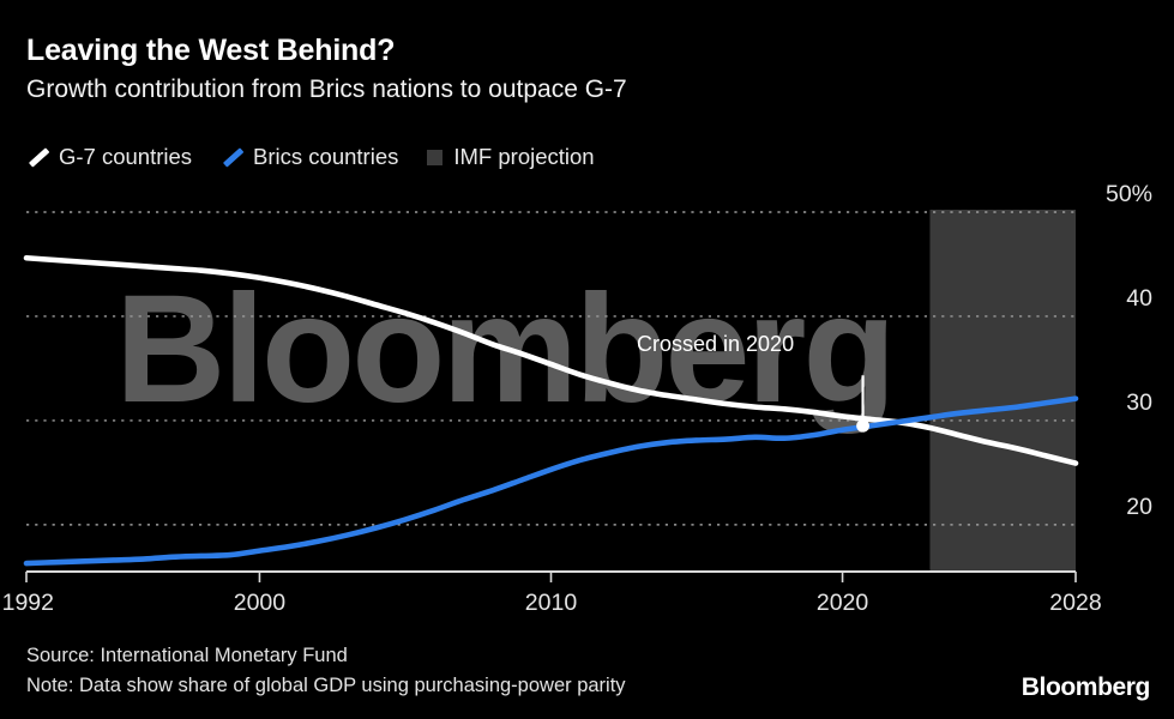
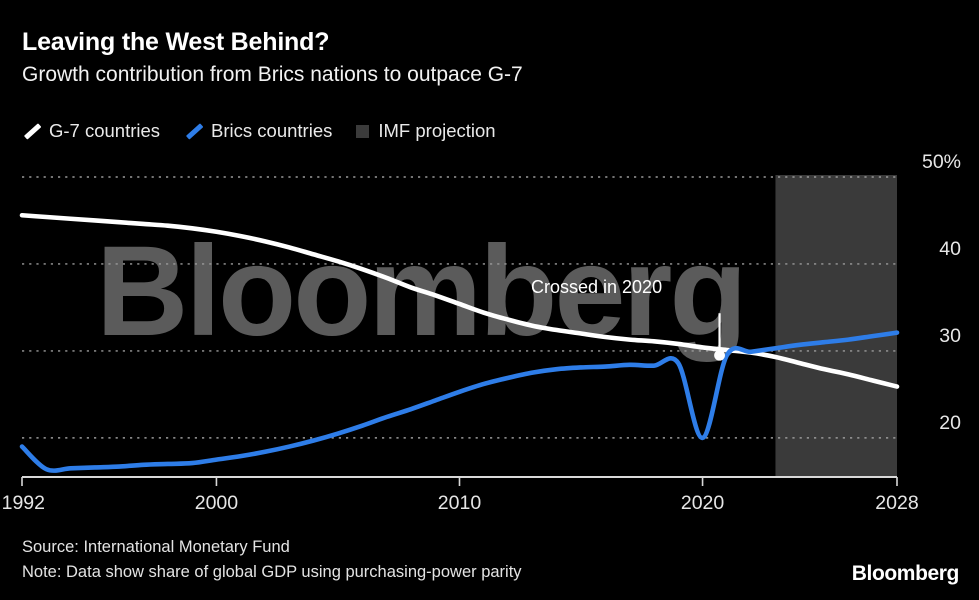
Brics countries/1992: 16% -> 19%
Brics countries/2020: 29% -> 20%
